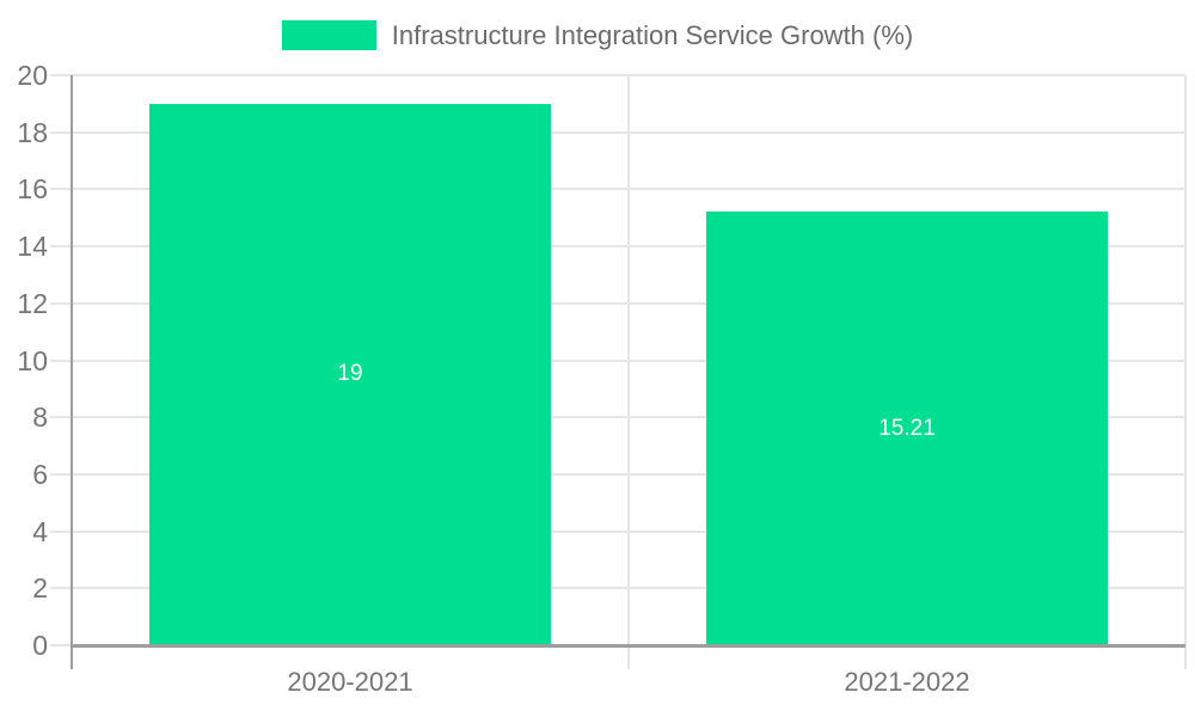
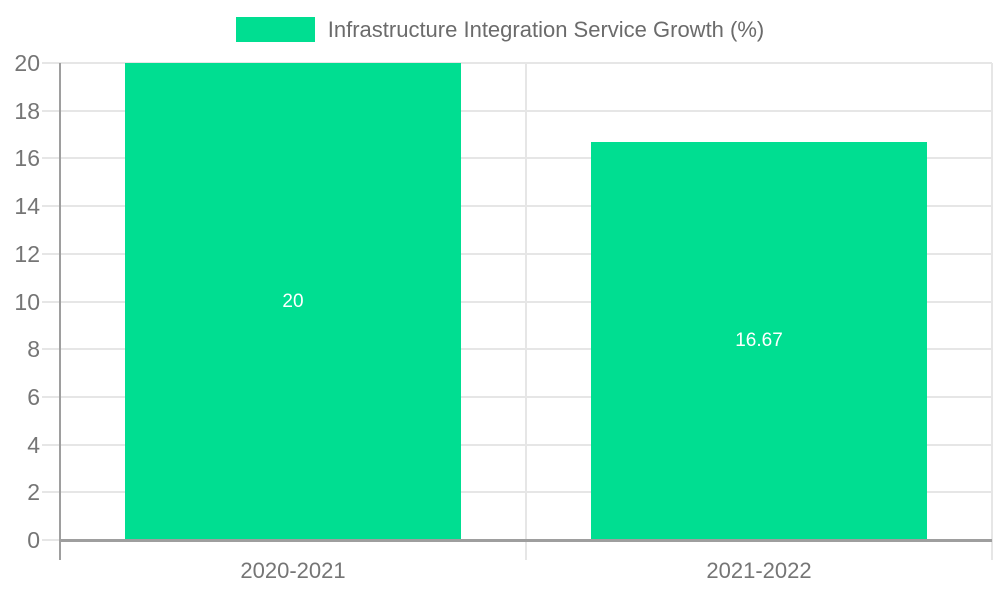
2020-2021: 19 -> 20
2021-2022: 15.21 -> 16.67
